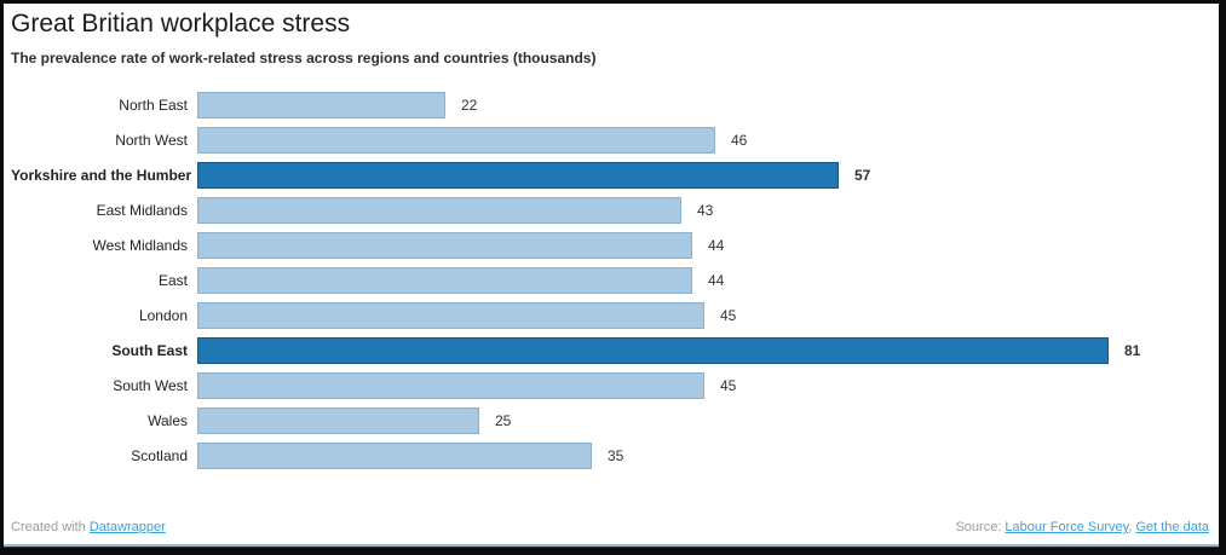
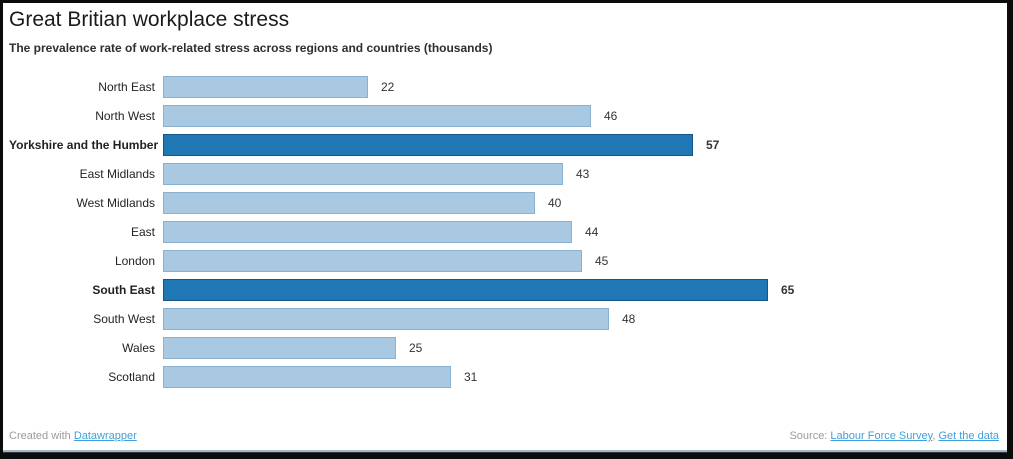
West Midlands: 44 -> 40
South East: 81 -> 65
South West: 45 -> 48
Scotland: 35 -> 31
